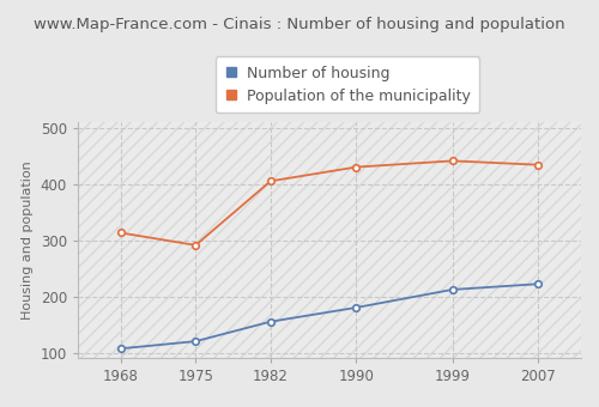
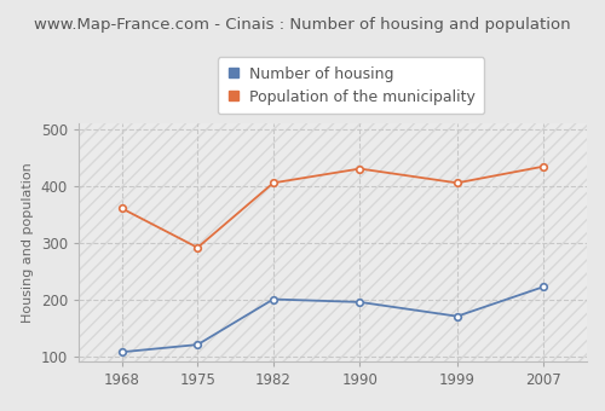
Population of the municipality/1968: 313 -> 360
Number of housing/1982: 155 -> 200
Number of housing/1990: 180 -> 195
Number of housing/1999: 212 -> 170
Population of the municipality/1999: 441 -> 405
